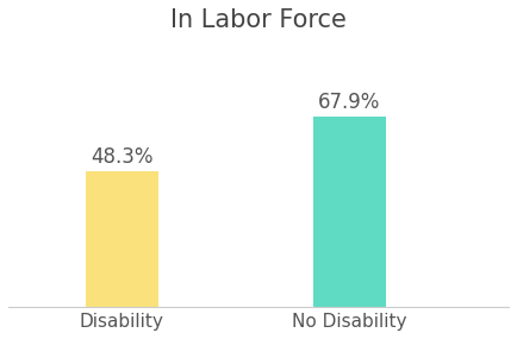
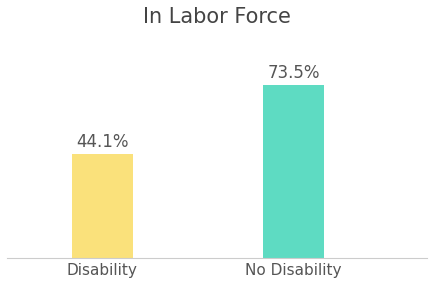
Disability: 48.3% -> 44.1%
No Disability: 67.9% -> 73.5%
